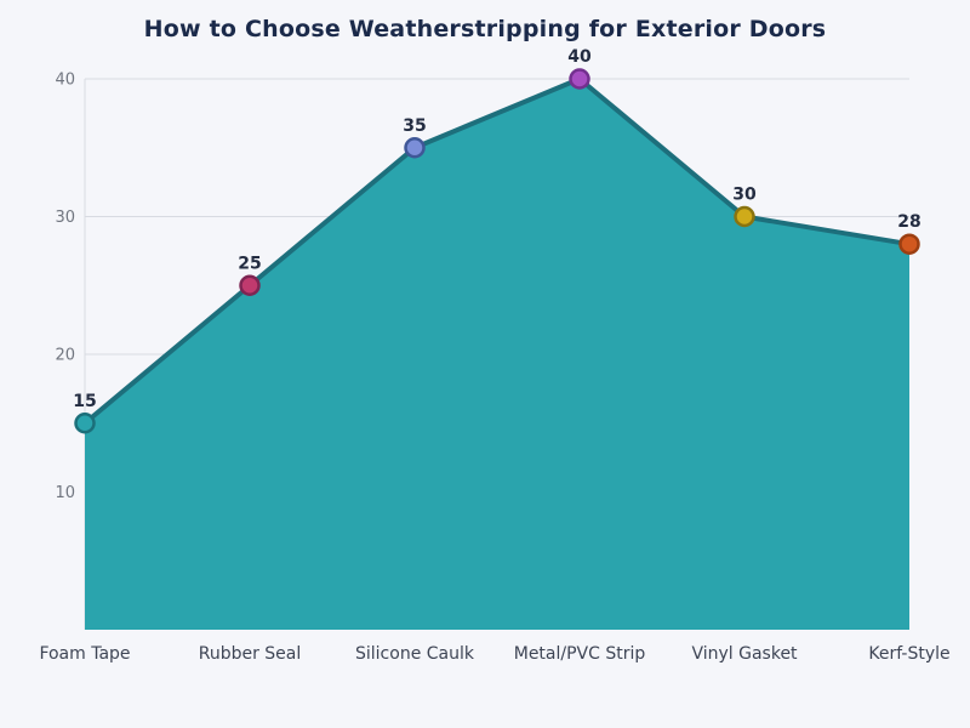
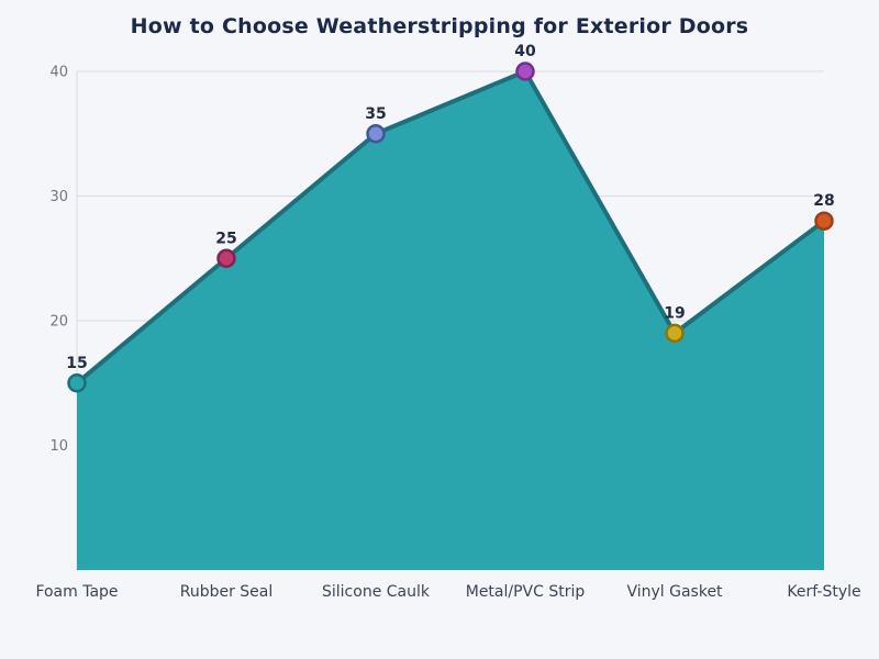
Vinyl Gasket: 30 -> 19
